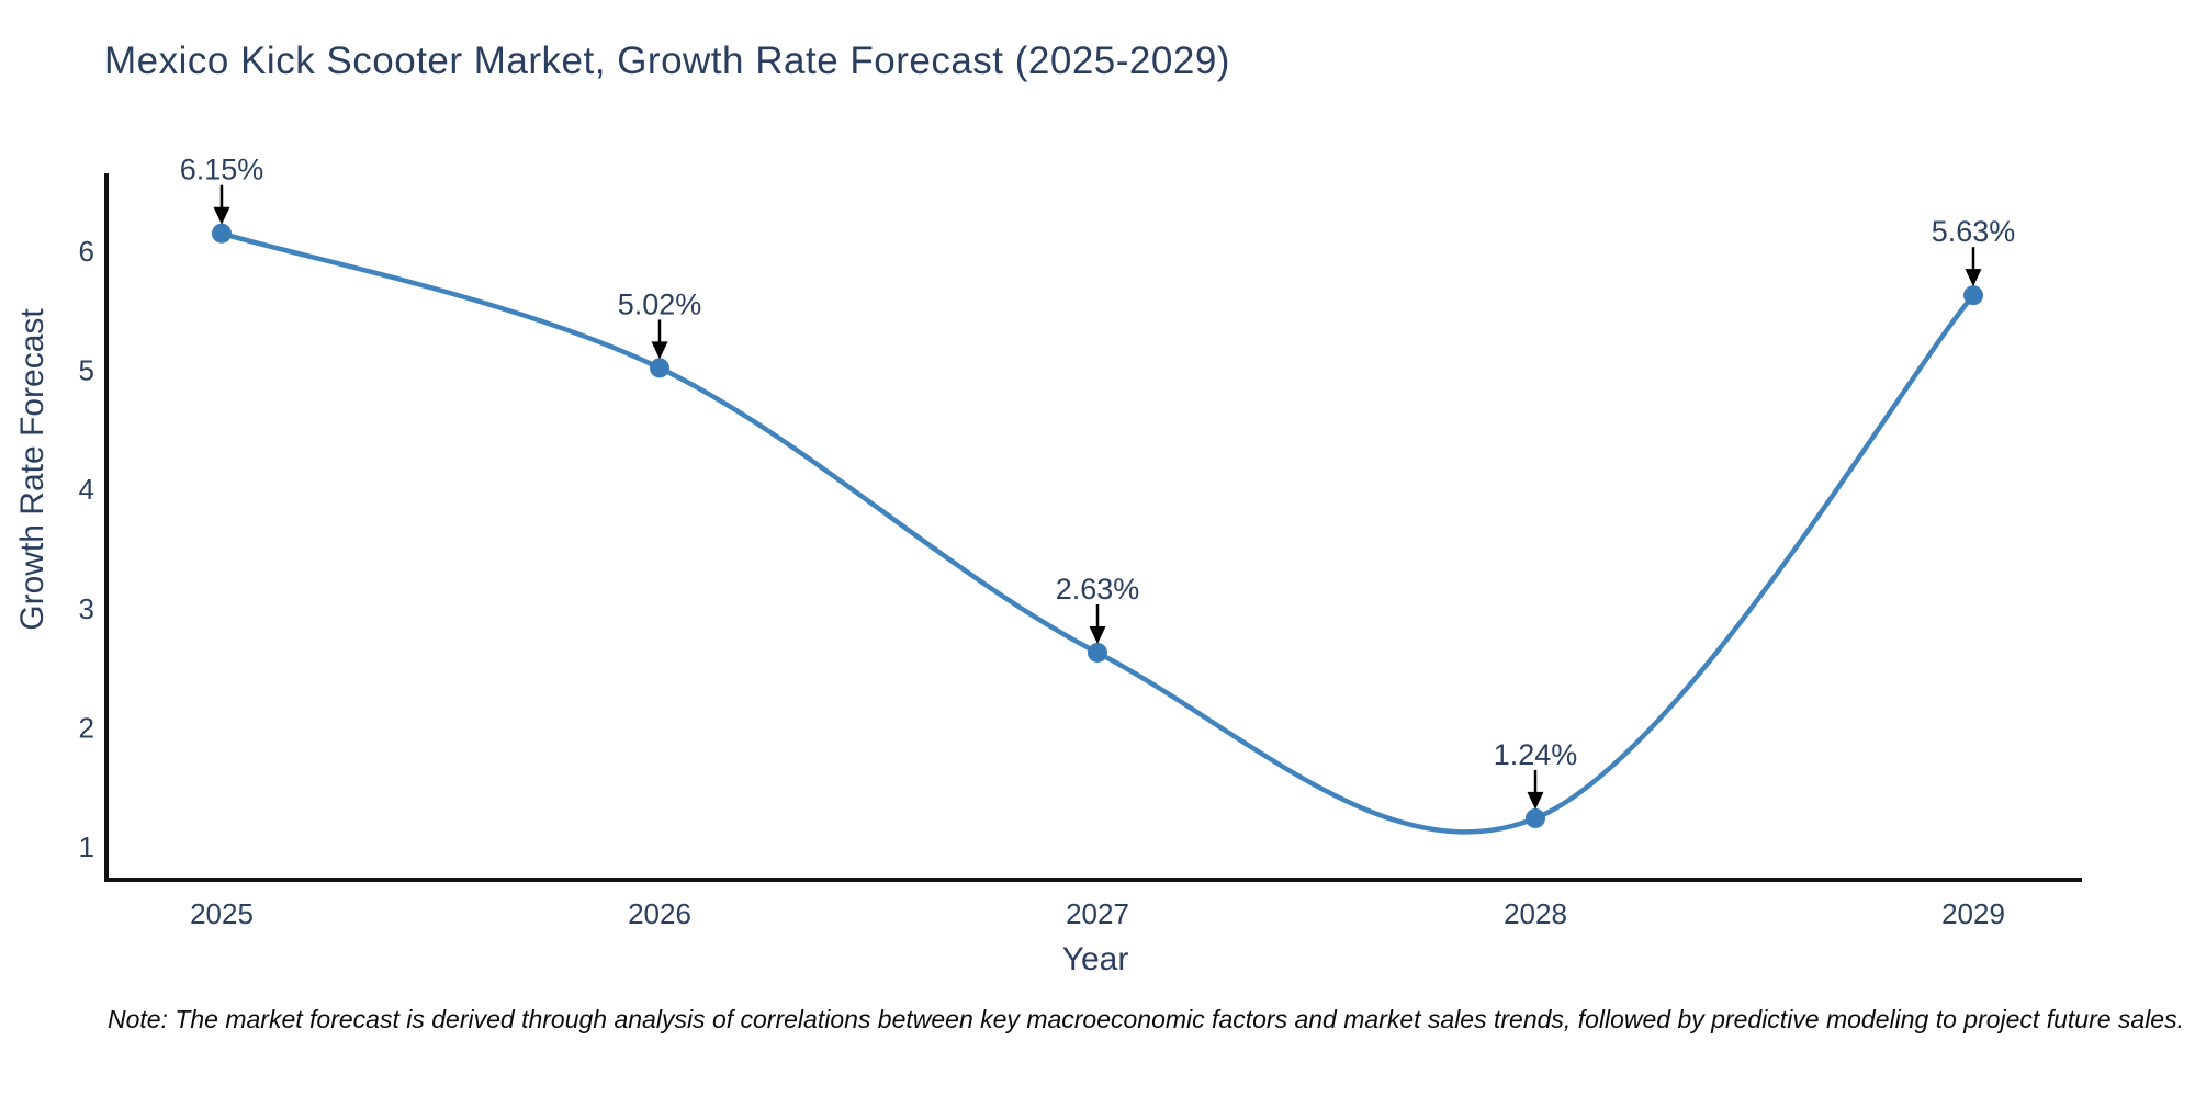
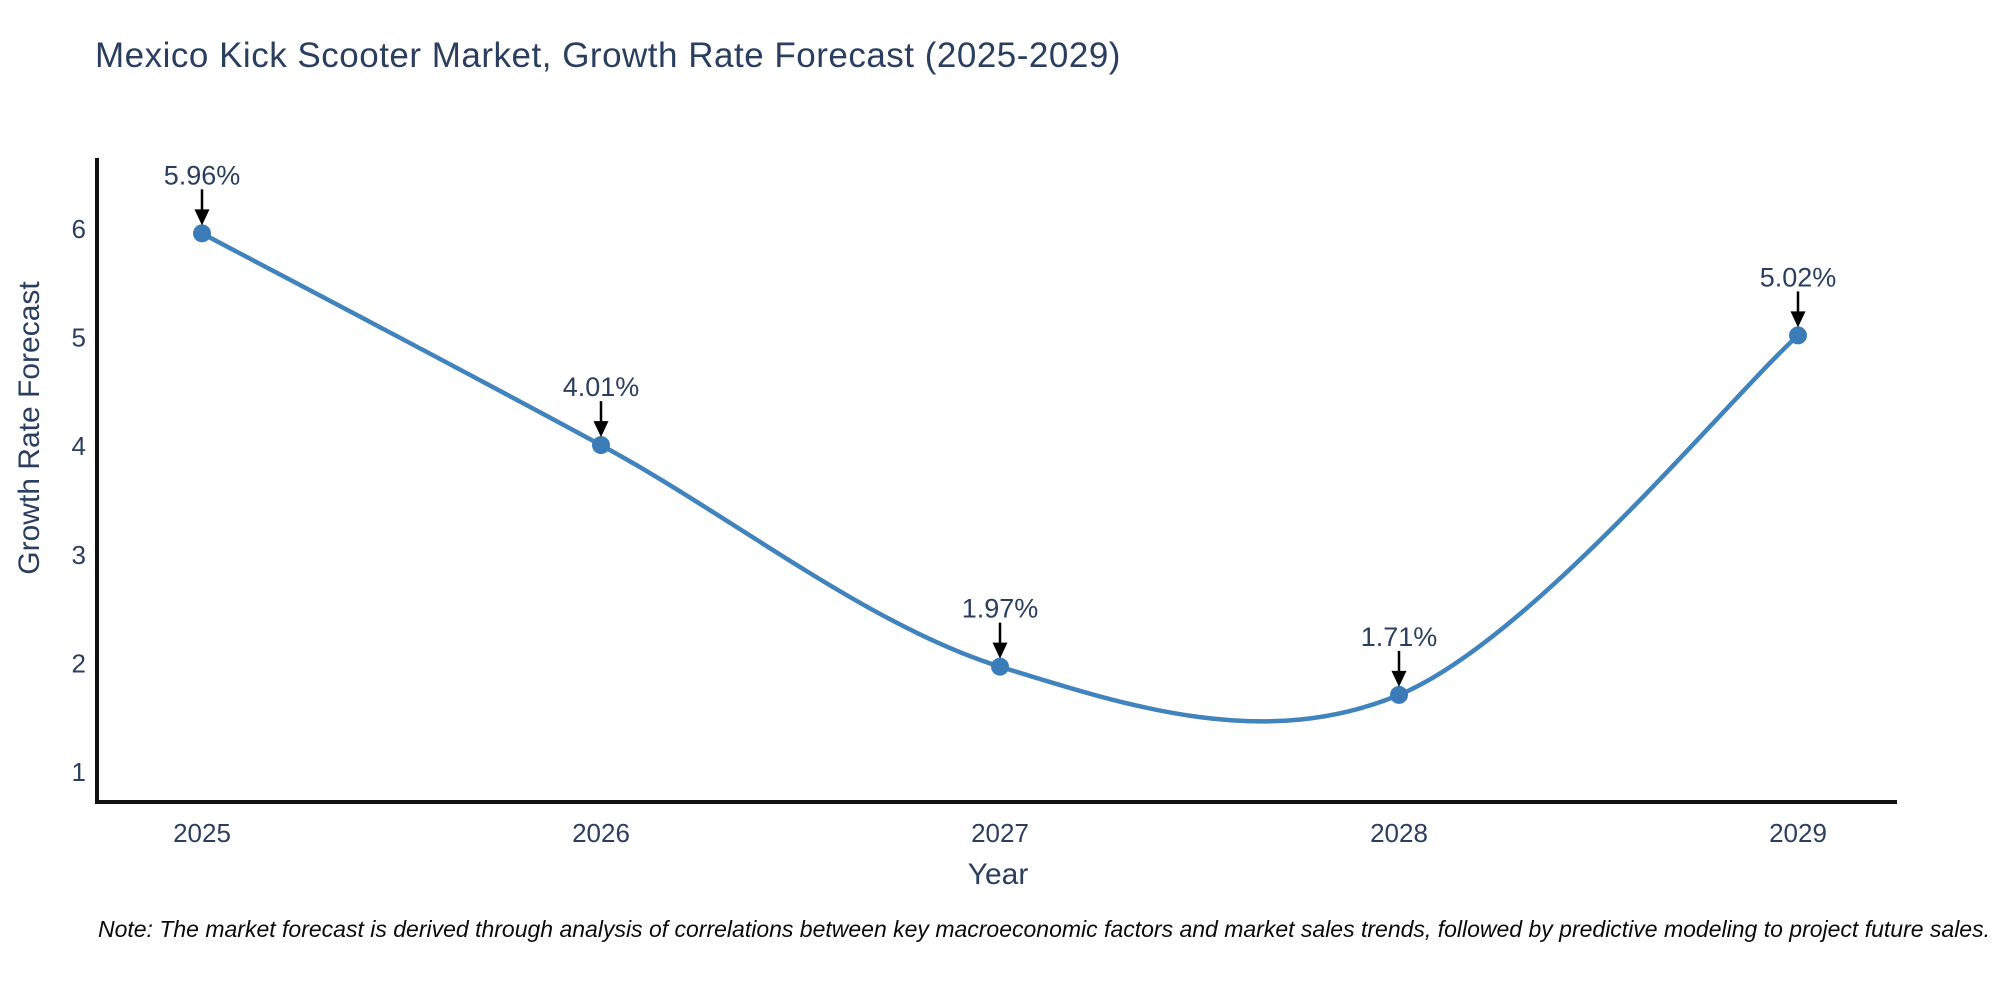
2025: 6.15% -> 5.96%
2026: 5.02% -> 4.01%
2027: 2.63% -> 1.97%
2028: 1.24% -> 1.71%
2029: 5.63% -> 5.02%
